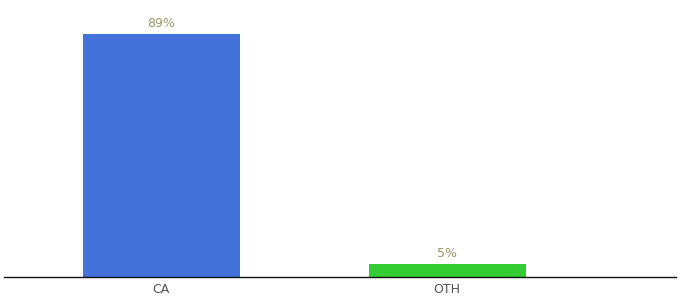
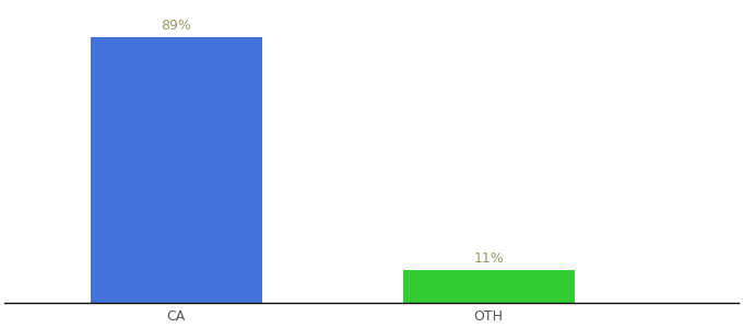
OTH: 5% -> 11%
